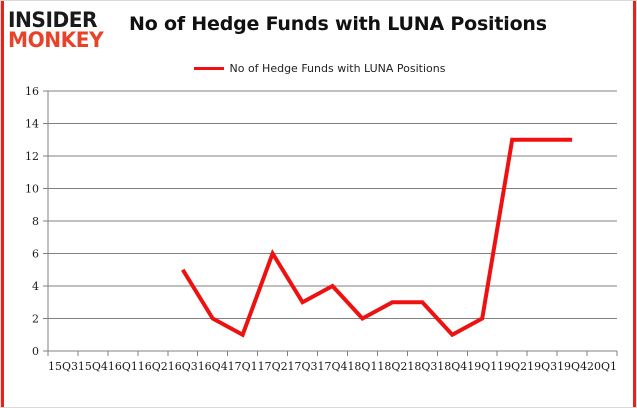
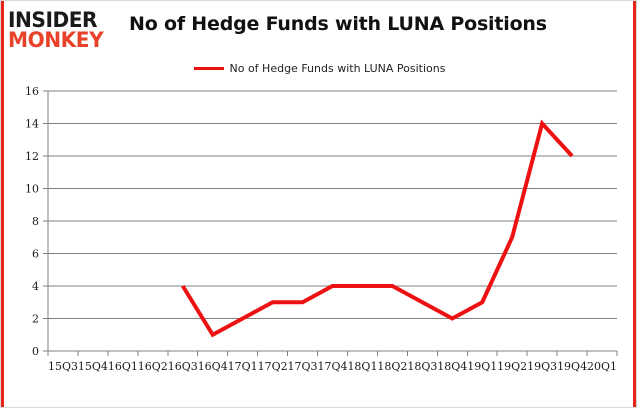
16Q3: 5 -> 4
16Q4: 2 -> 1
17Q1: 1 -> 2
17Q2: 6 -> 3
18Q1: 2 -> 4
18Q2: 3 -> 4
18Q4: 1 -> 2
19Q1: 2 -> 3
19Q2: 13 -> 7
19Q3: 13 -> 14
19Q4: 13 -> 12
